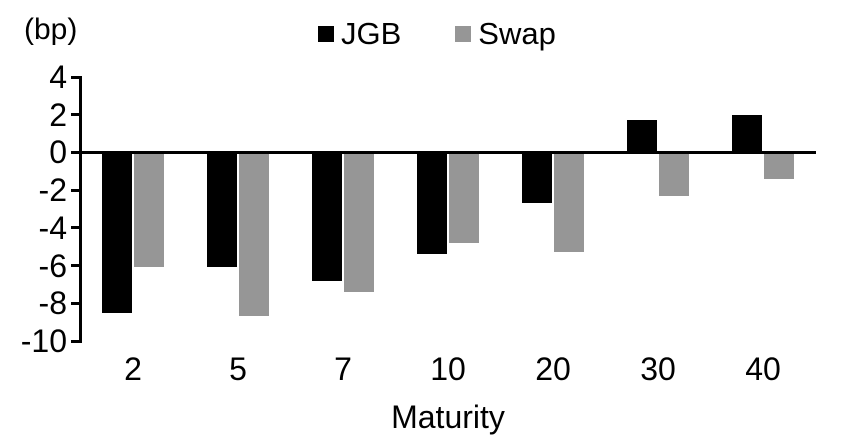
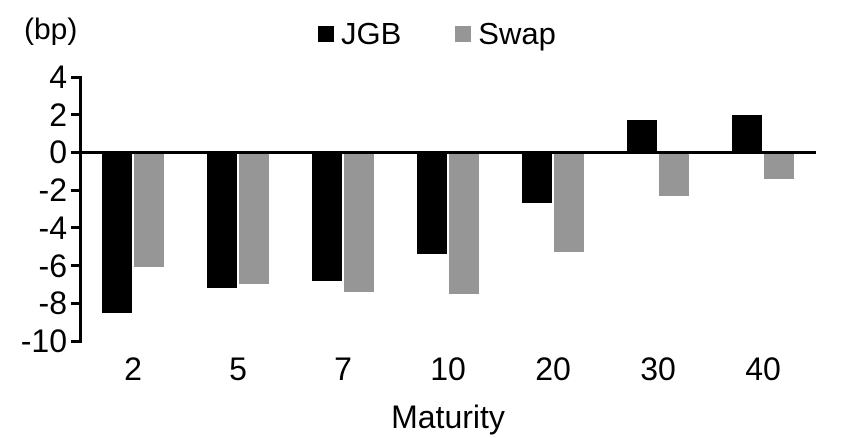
JGB/5: -6.1 -> -7.2
Swap/5: -8.7 -> -7.0
Swap/10: -4.8 -> -7.5
